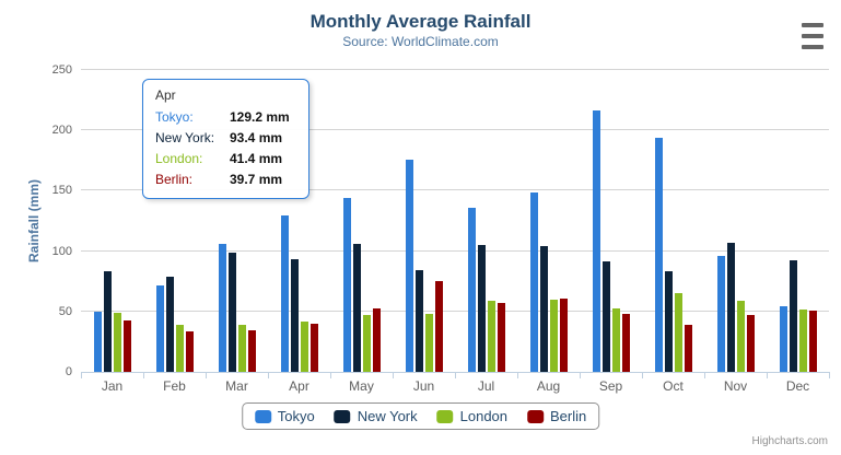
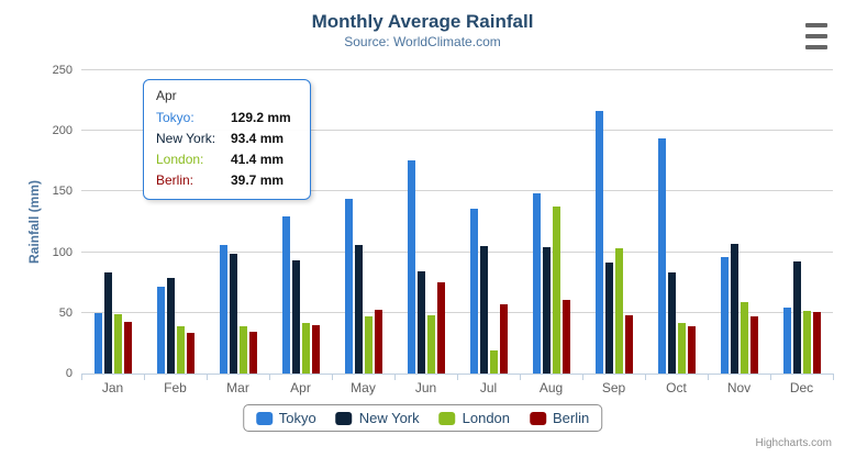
London/Jul: 59 -> 19
London/Aug: 60 -> 138
London/Sep: 52 -> 103
London/Oct: 65 -> 42
